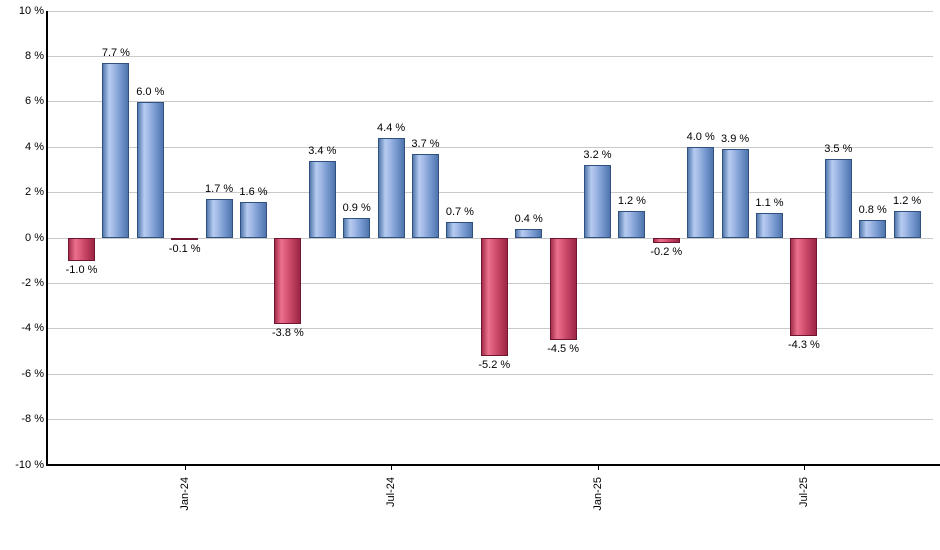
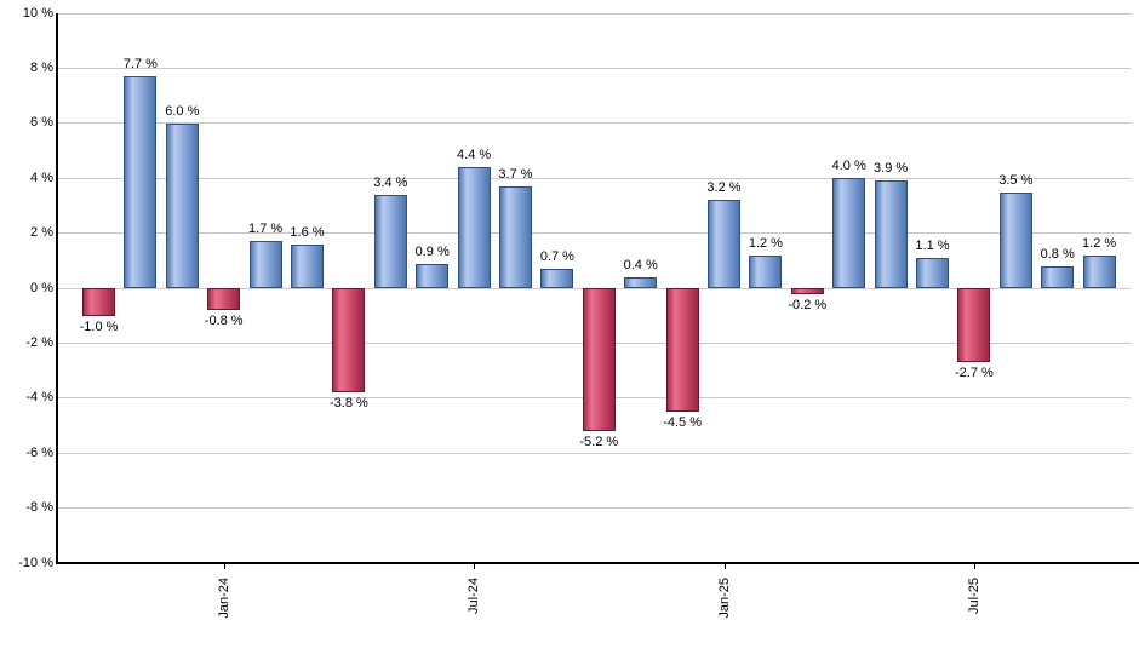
Jan-24: -0.1 -> -0.8
Jul-25: -4.3 -> -2.7
